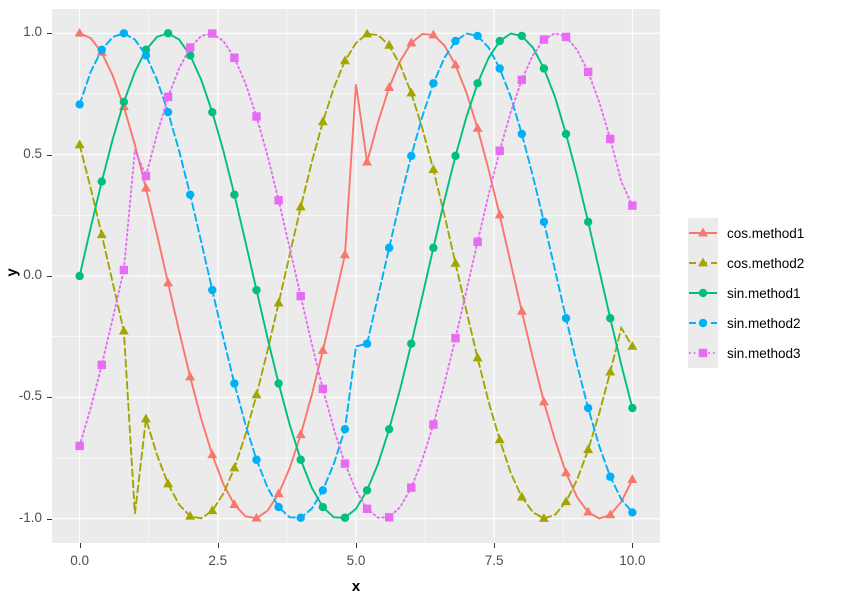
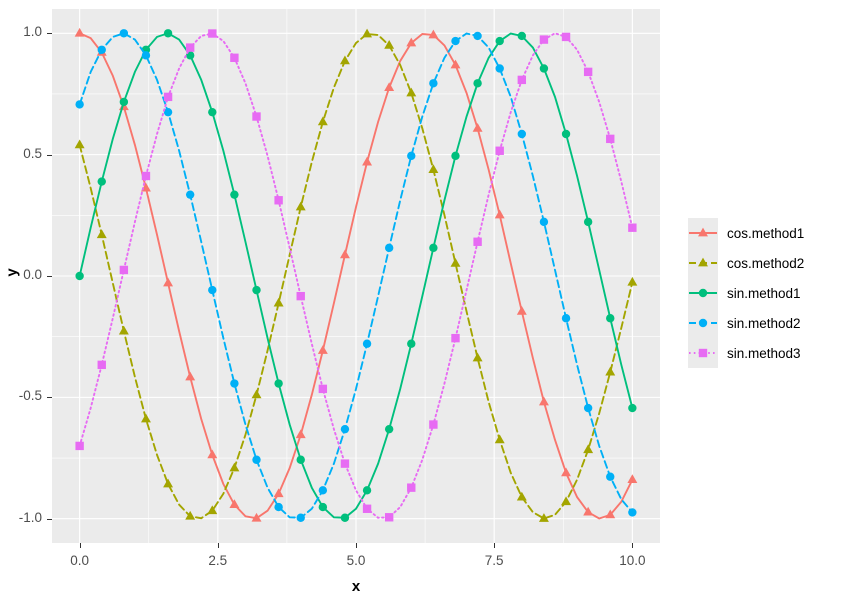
cos.method2/1.0: -0.98 -> -0.42
sin.method3/1.0: 0.52 -> 0.22
cos.method1/5.0: 0.79 -> 0.28
sin.method2/5.0: -0.29 -> -0.47
cos.method2/10.0: -0.29 -> -0.03
sin.method3/10.0: 0.29 -> 0.20
